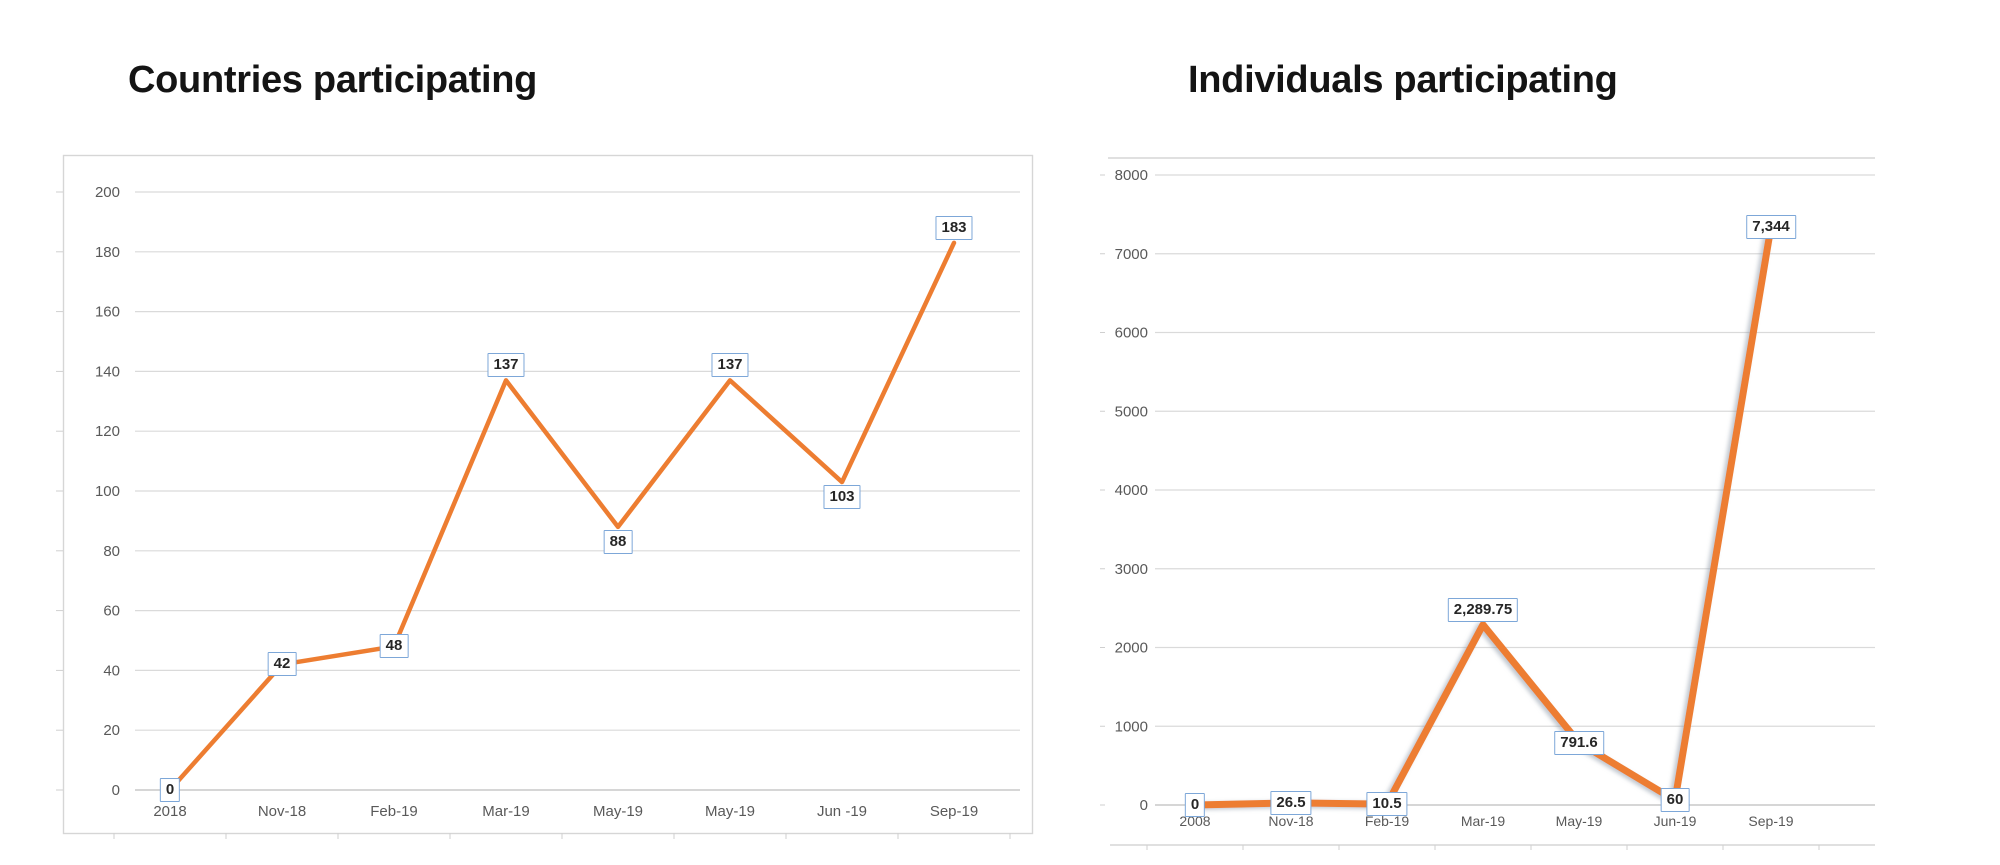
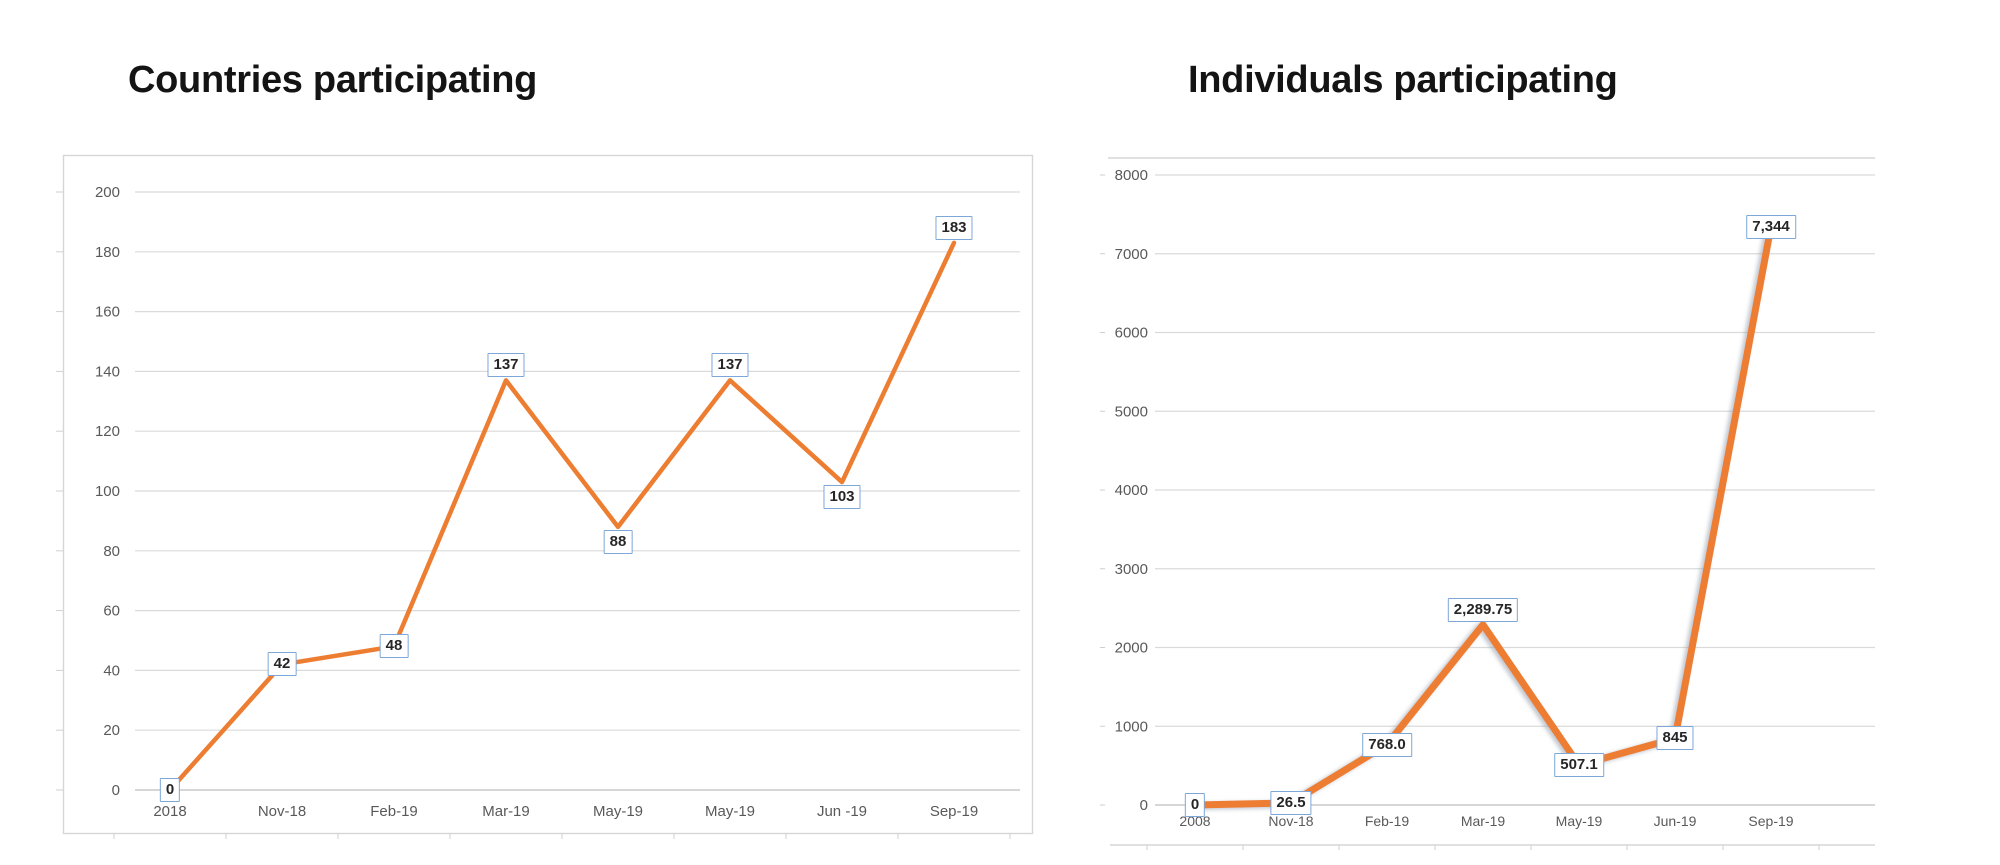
Individuals participating/Feb-19: 10.5 -> 768.0
Individuals participating/May-19: 791.6 -> 507.1
Individuals participating/Jun-19: 60 -> 845
